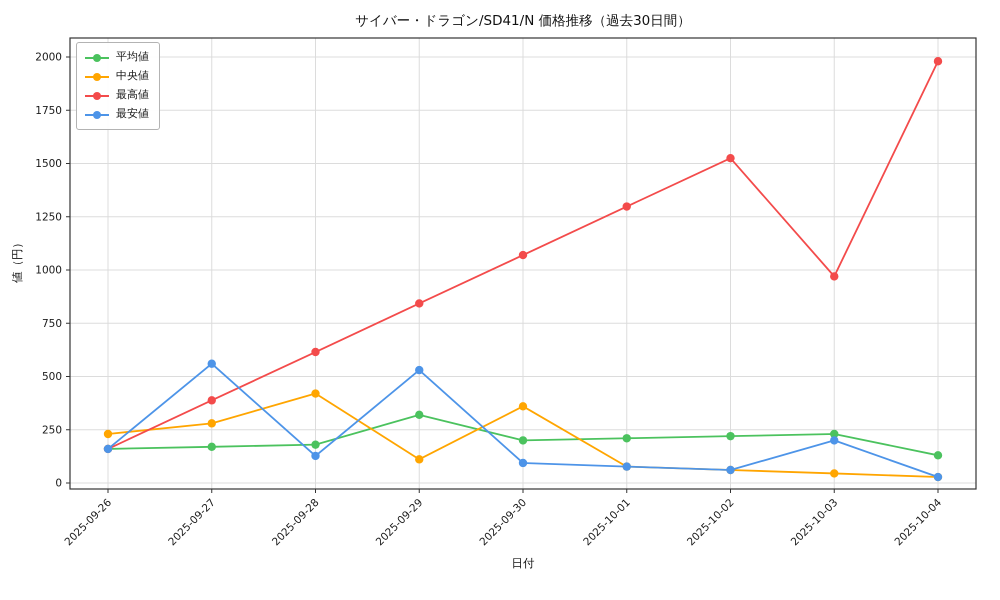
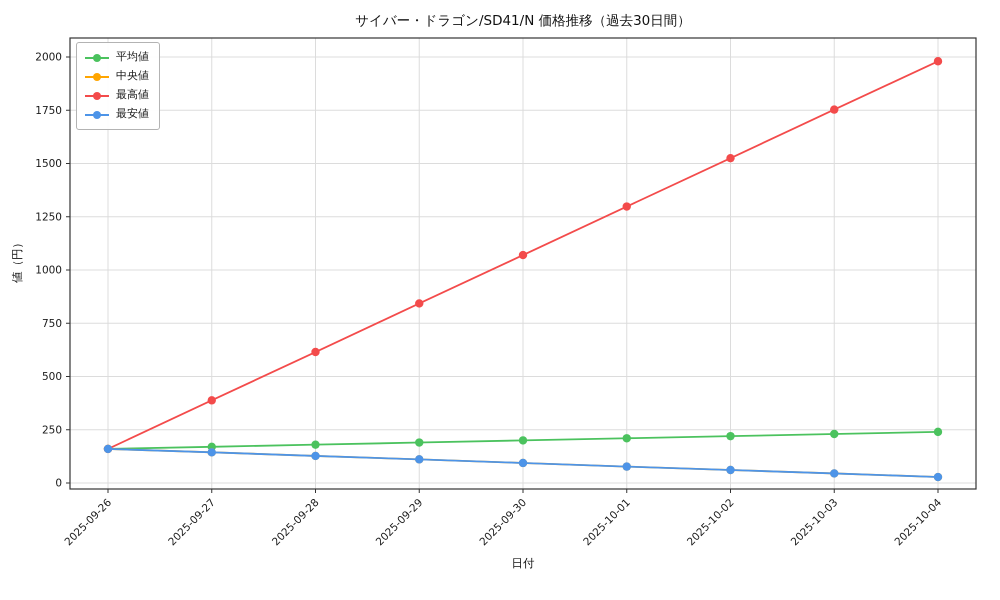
中央値/2025-09-26: 230 -> 160
中央値/2025-09-27: 280 -> 140
最安値/2025-09-27: 560 -> 140
中央値/2025-09-28: 420 -> 130
平均値/2025-09-29: 320 -> 190
最安値/2025-09-29: 530 -> 110
中央値/2025-09-30: 360 -> 90
最高値/2025-10-03: 970 -> 1750
最安値/2025-10-03: 200 -> 40
平均値/2025-10-04: 130 -> 240
